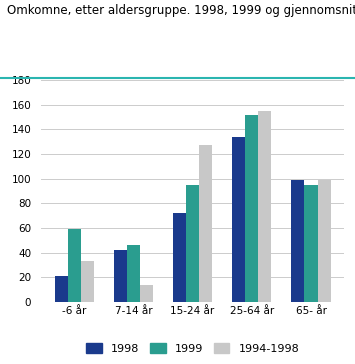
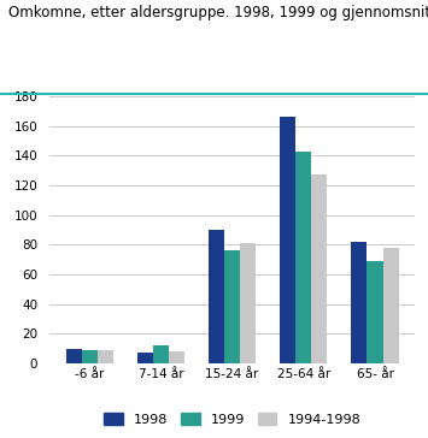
1998/-6 år: 21 -> 10
1999/-6 år: 59 -> 9
1994-1998/-6 år: 33 -> 9
1998/7-14 år: 42 -> 7
1999/7-14 år: 46 -> 12
1994-1998/7-14 år: 14 -> 8
1998/15-24 år: 72 -> 90
1999/15-24 år: 95 -> 76
1994-1998/15-24 år: 127 -> 81
1998/25-64 år: 134 -> 166
1999/25-64 år: 152 -> 143
1994-1998/25-64 år: 155 -> 127
1998/65- år: 99 -> 82
1999/65- år: 95 -> 69
1994-1998/65- år: 99 -> 78
